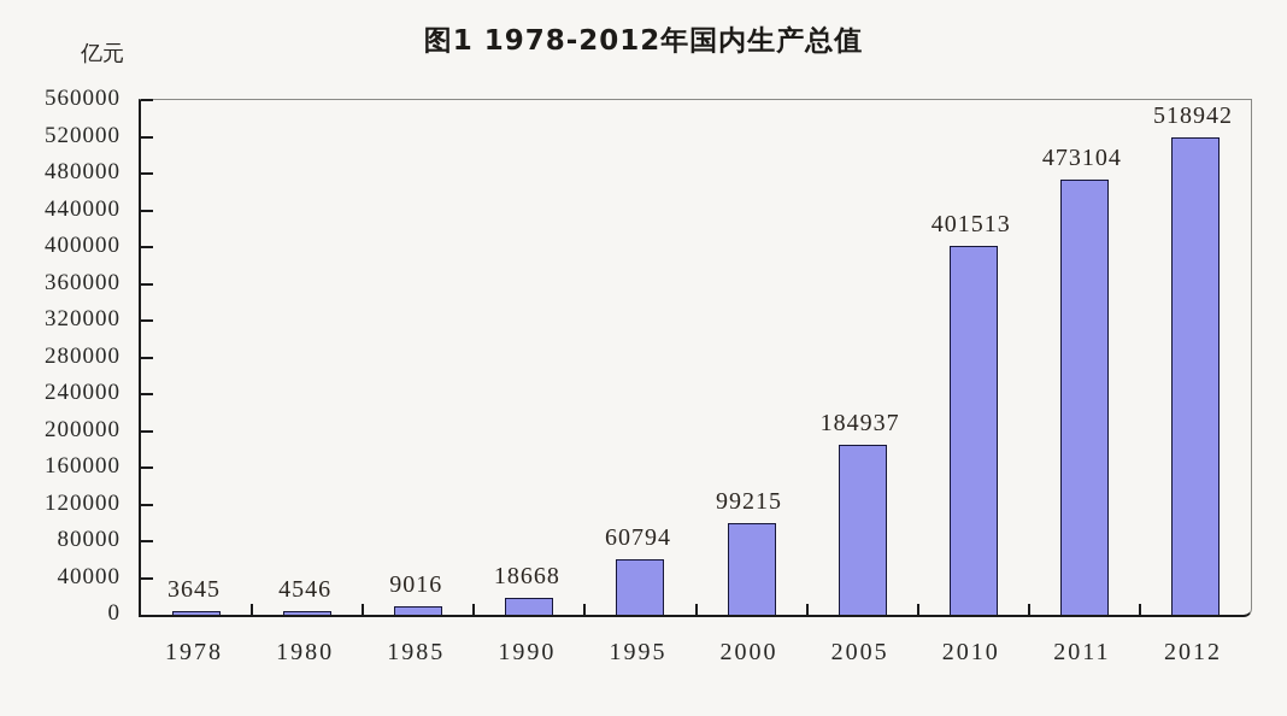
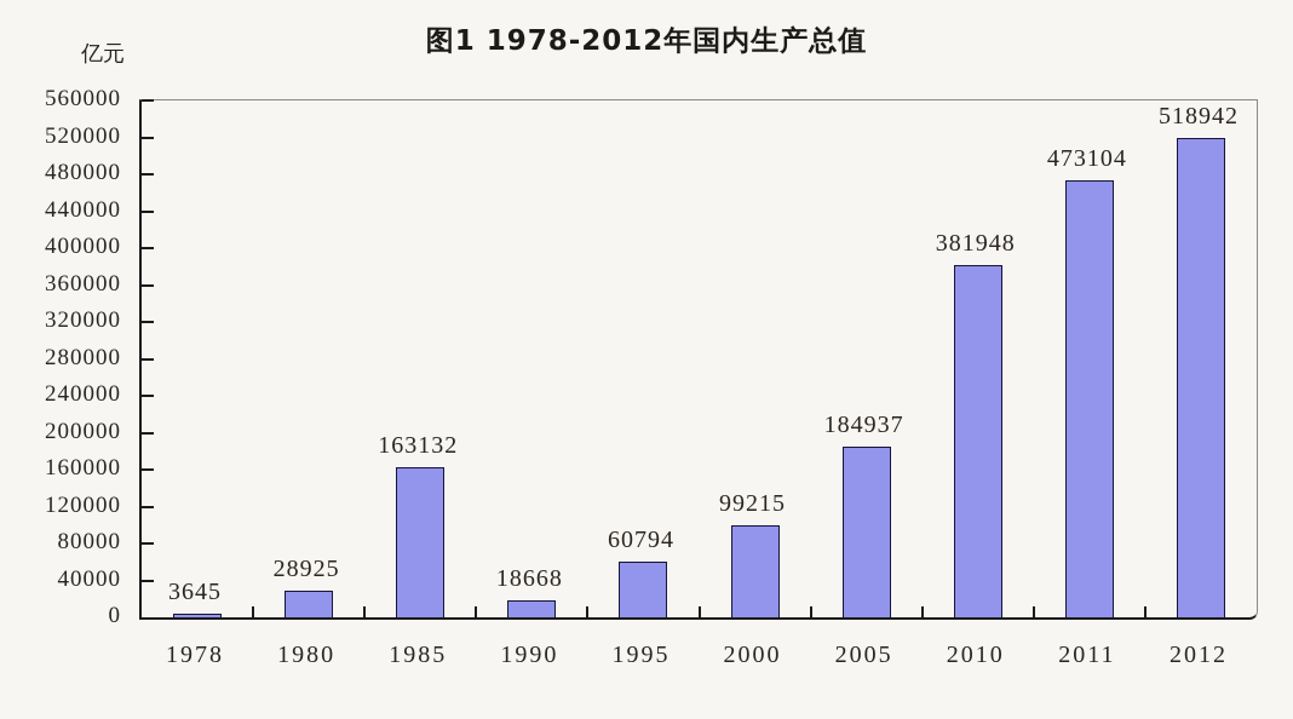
1980: 4546 -> 28925
1985: 9016 -> 163132
2010: 401513 -> 381948
